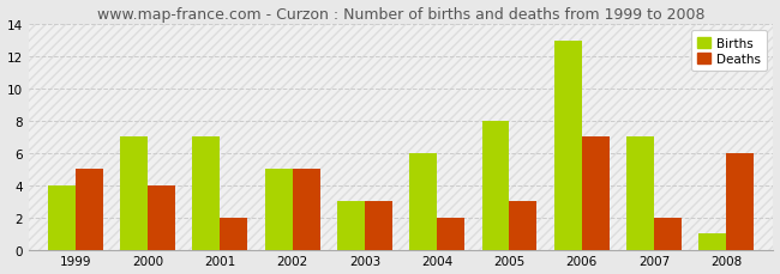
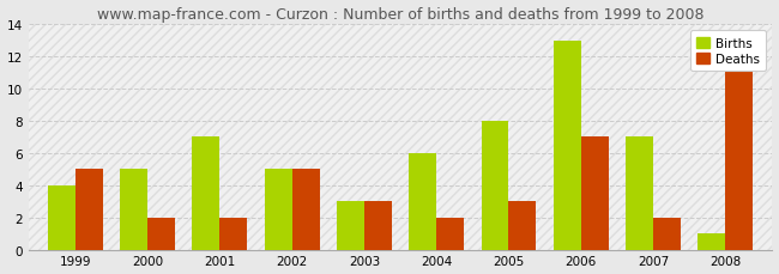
Births/2000: 7 -> 5
Deaths/2000: 4 -> 2
Deaths/2008: 6 -> 11
